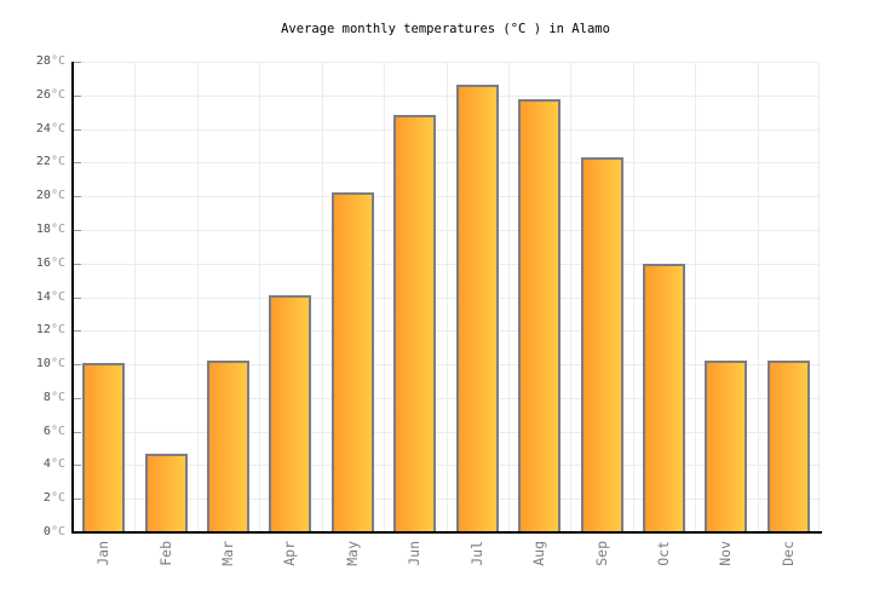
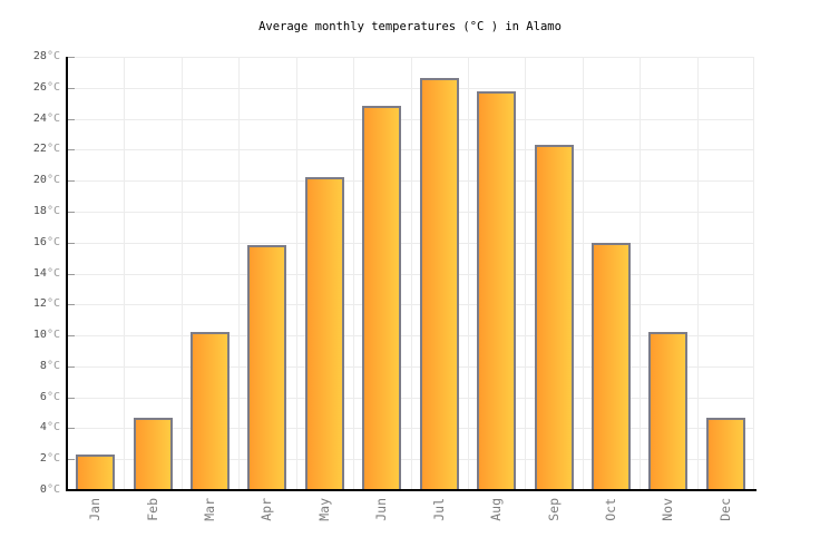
Jan: 10.1 -> 2.3
Apr: 14.1 -> 15.8
Dec: 10.2 -> 4.7
